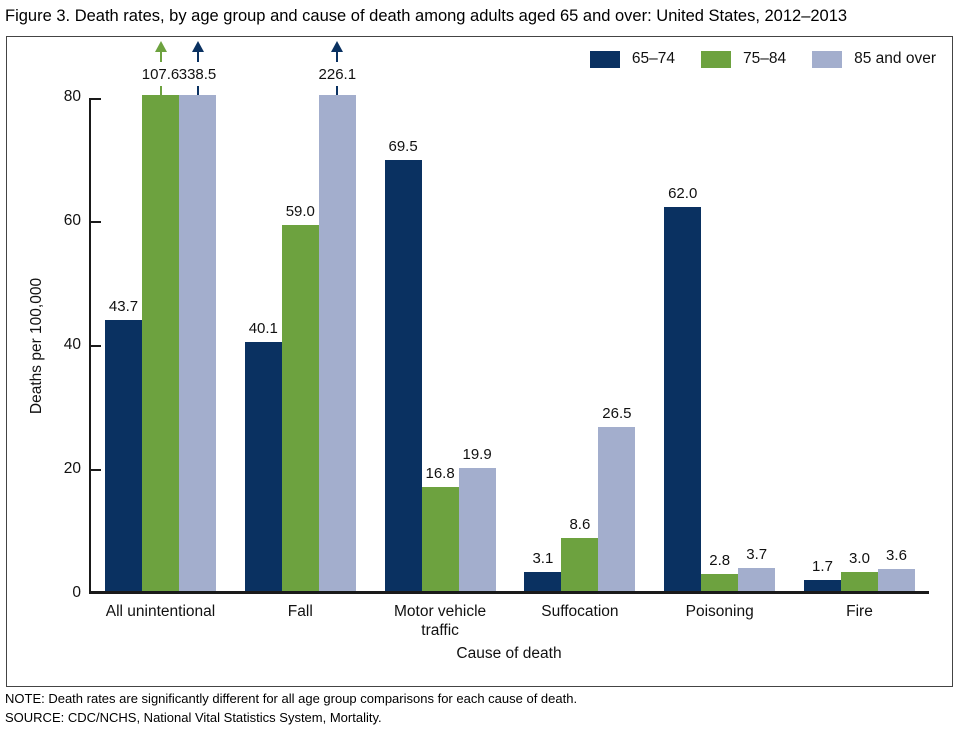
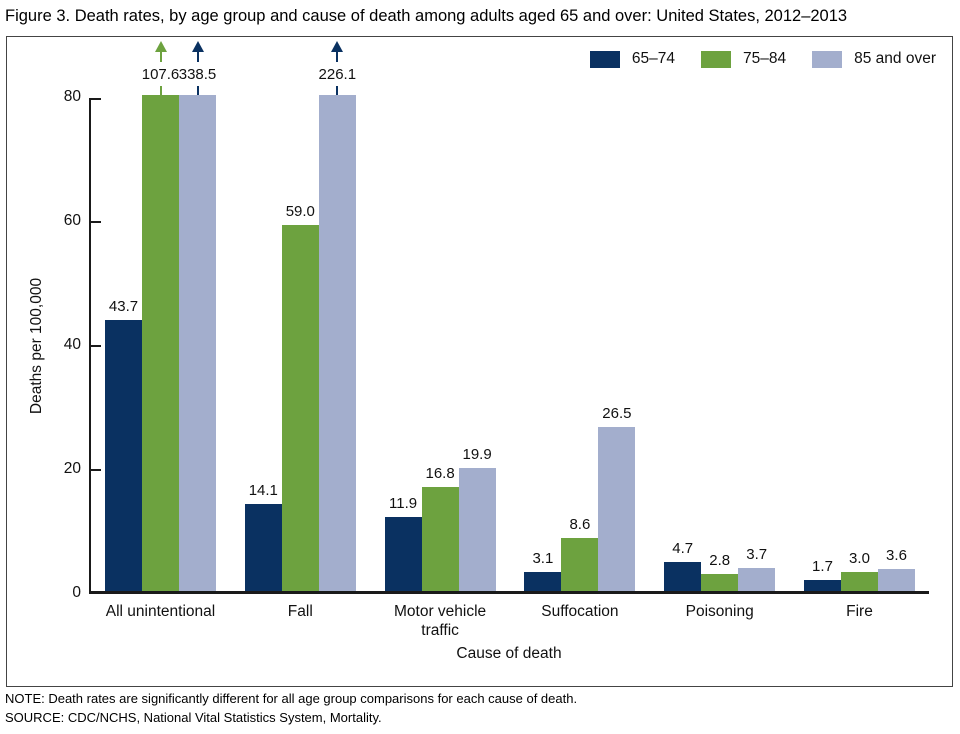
65–74/Fall: 40.1 -> 14.1
65–74/Motor vehicle traffic: 69.5 -> 11.9
65–74/Poisoning: 62.0 -> 4.7
